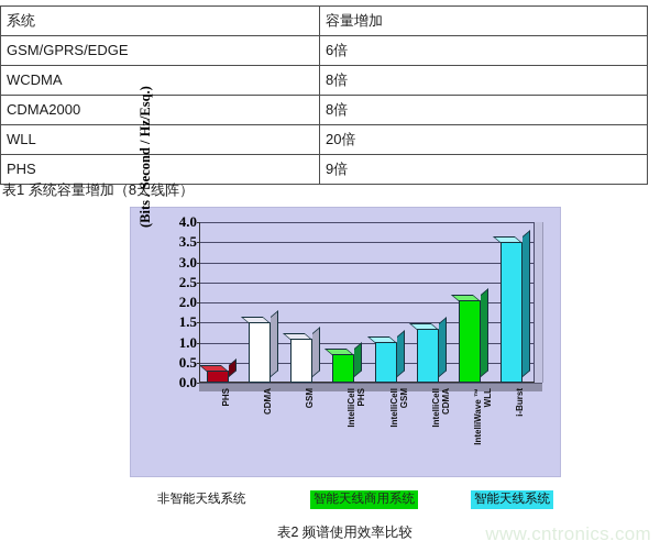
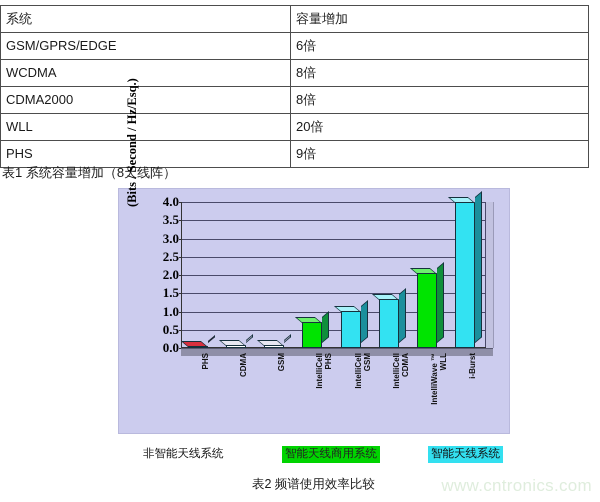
PHS: 0.3 -> 0.1
CDMA: 1.5 -> 0.1
GSM: 1.1 -> 0.1
i-Burst: 3.5 -> 4.0
